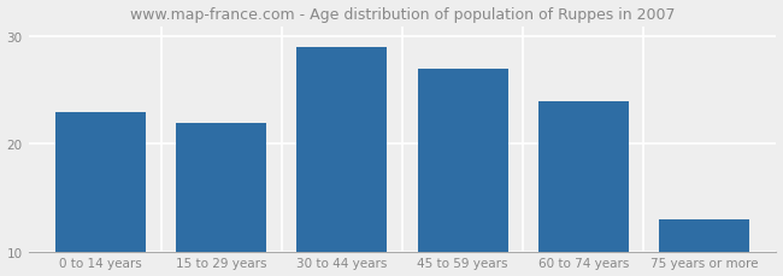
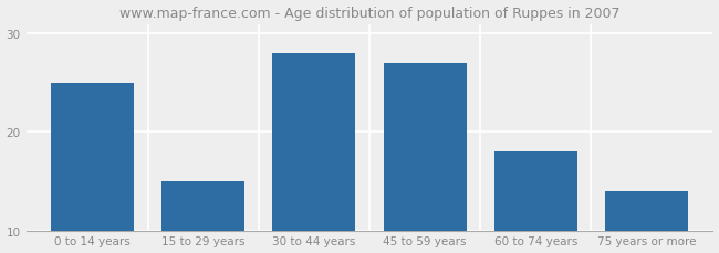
0 to 14 years: 23 -> 25
15 to 29 years: 22 -> 15
30 to 44 years: 29 -> 28
60 to 74 years: 24 -> 18
75 years or more: 13 -> 14
